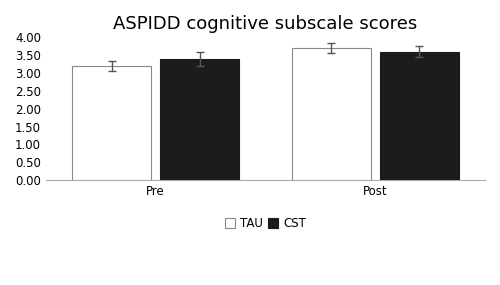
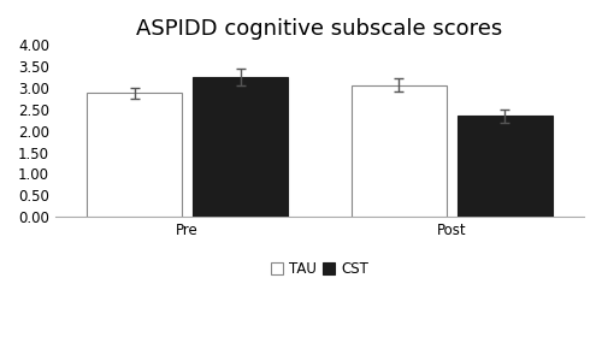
TAU/Pre: 3.20 -> 2.88
CST/Pre: 3.40 -> 3.25
TAU/Post: 3.70 -> 3.07
CST/Post: 3.60 -> 2.35
